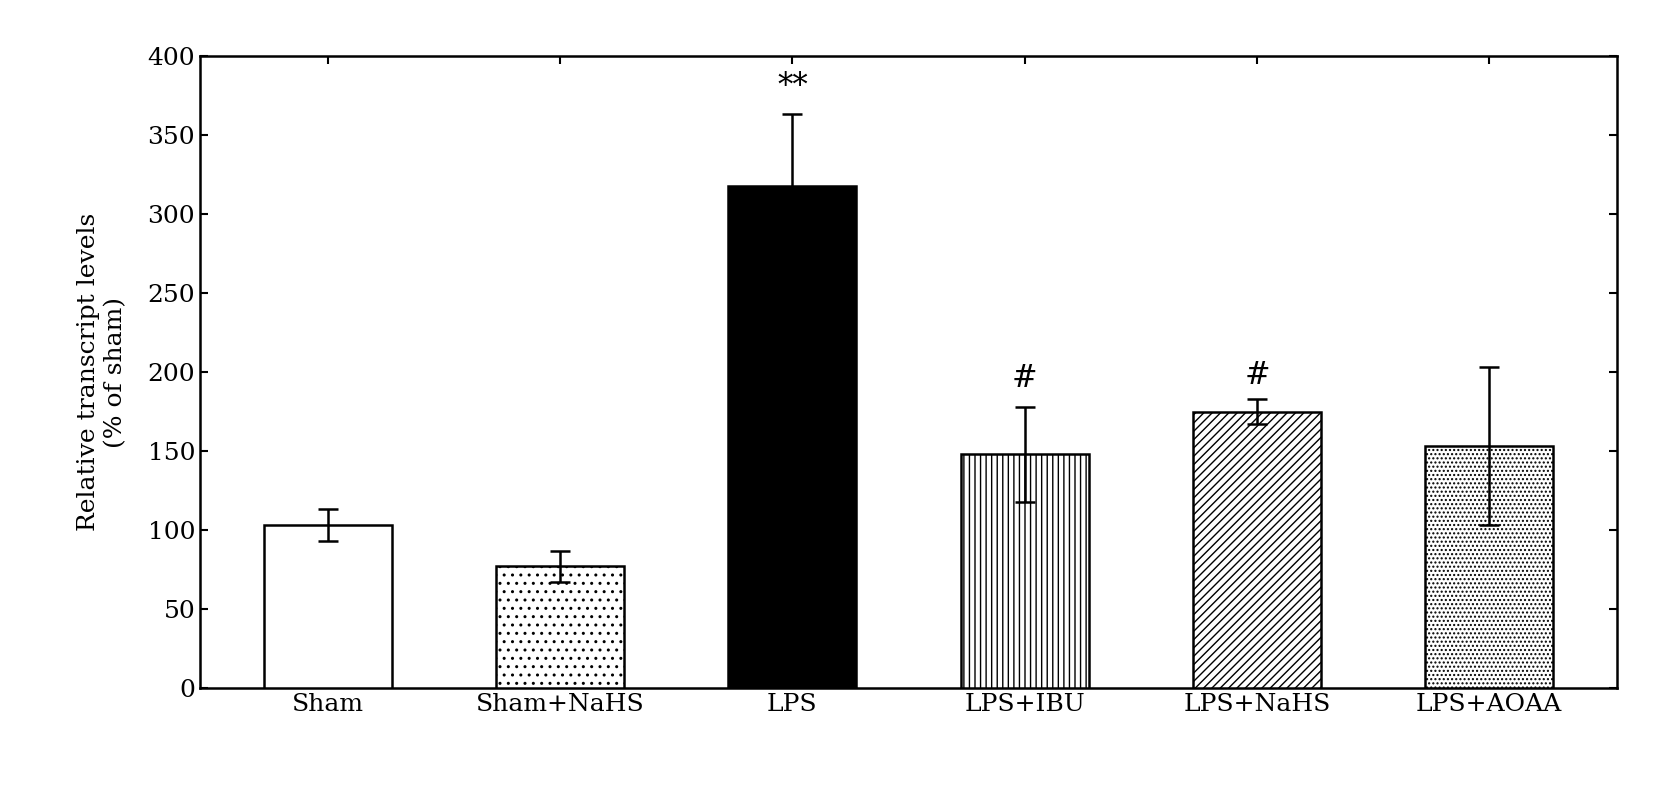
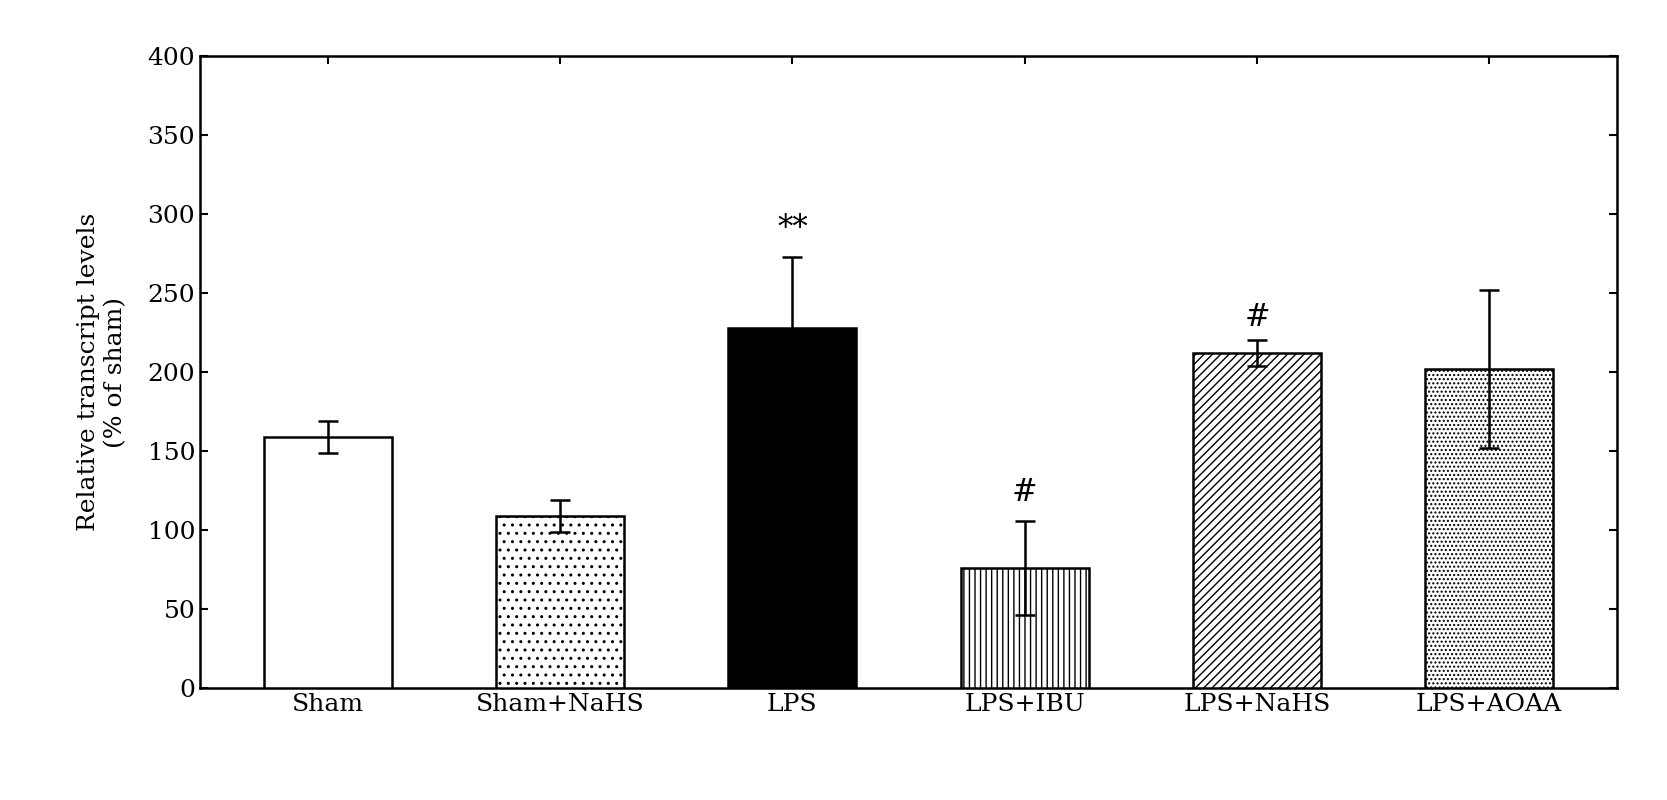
Sham: 103 -> 159
Sham+NaHS: 77 -> 109
LPS: 318 -> 228
LPS+IBU: 148 -> 76
LPS+NaHS: 175 -> 212
LPS+AOAA: 153 -> 202
